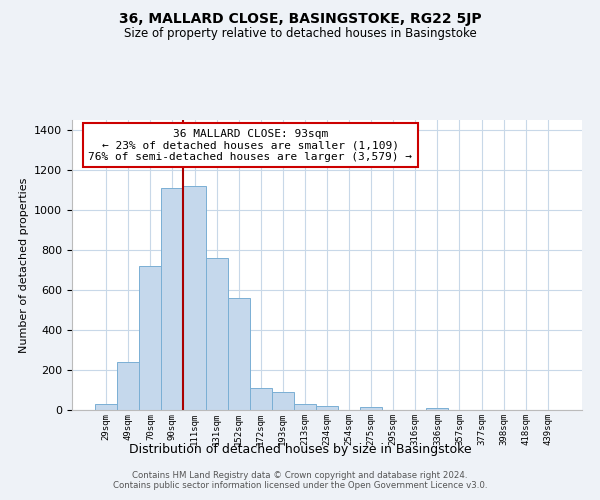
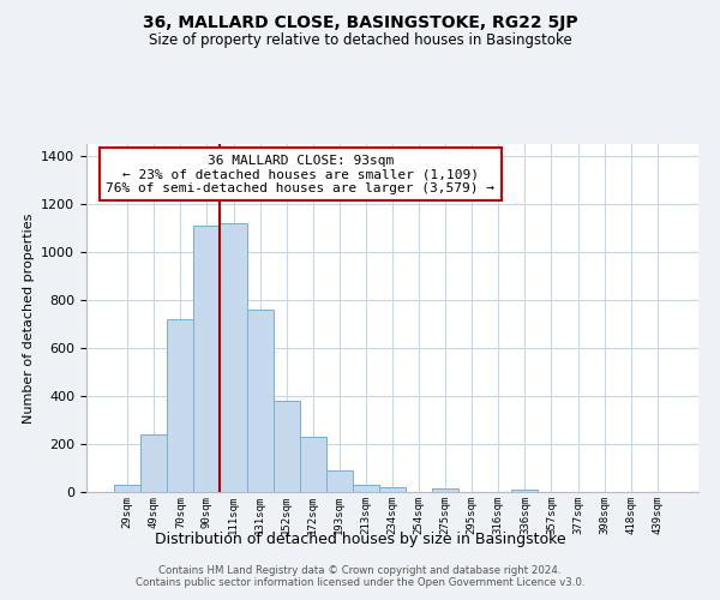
152sqm: 560 -> 380
172sqm: 110 -> 230
